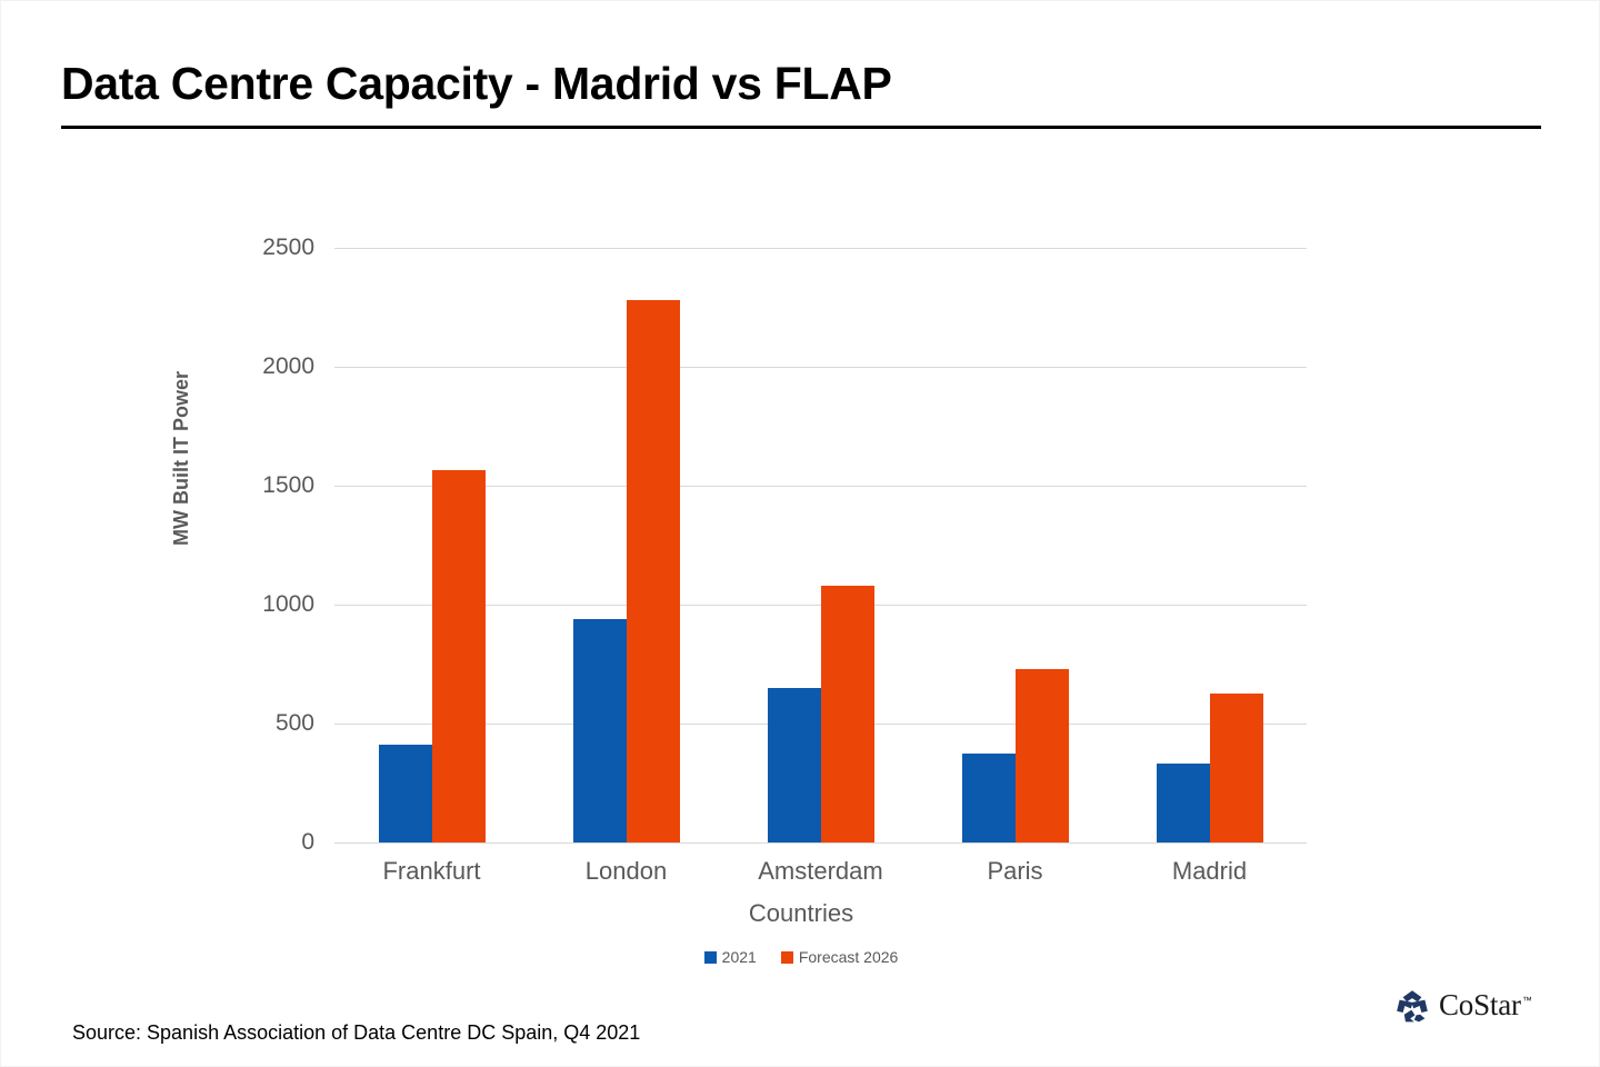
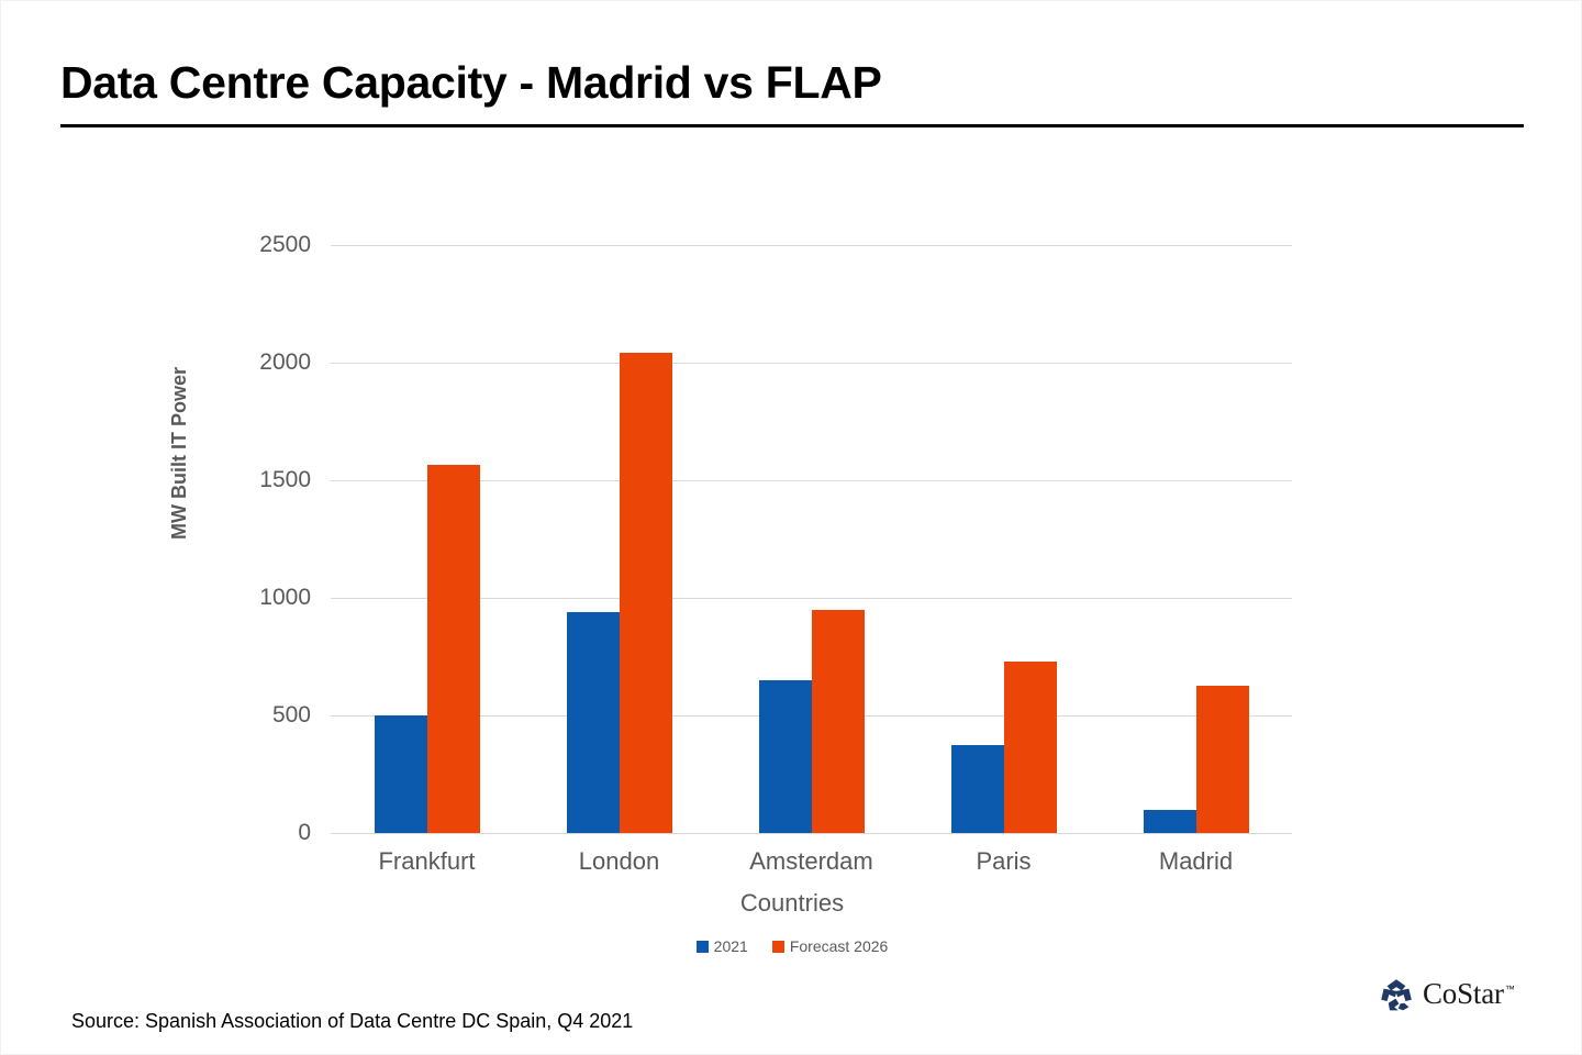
2021/Frankfurt: 410 -> 500
Forecast 2026/London: 2280 -> 2040
Forecast 2026/Amsterdam: 1080 -> 950
2021/Madrid: 330 -> 100
